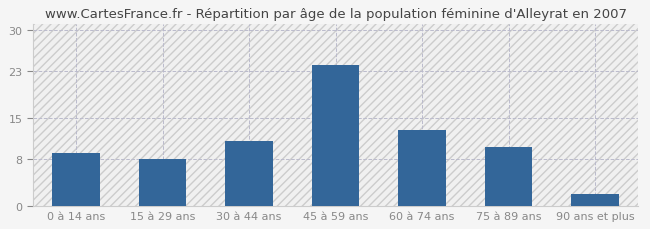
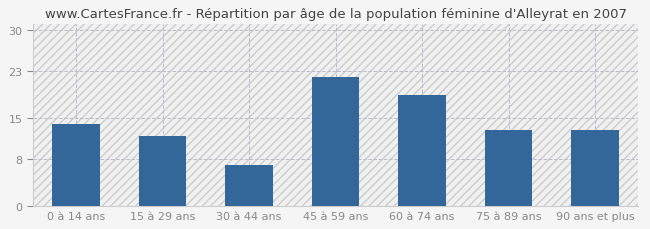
0 à 14 ans: 9 -> 14
15 à 29 ans: 8 -> 12
30 à 44 ans: 11 -> 7
45 à 59 ans: 24 -> 22
60 à 74 ans: 13 -> 19
75 à 89 ans: 10 -> 13
90 ans et plus: 2 -> 13
